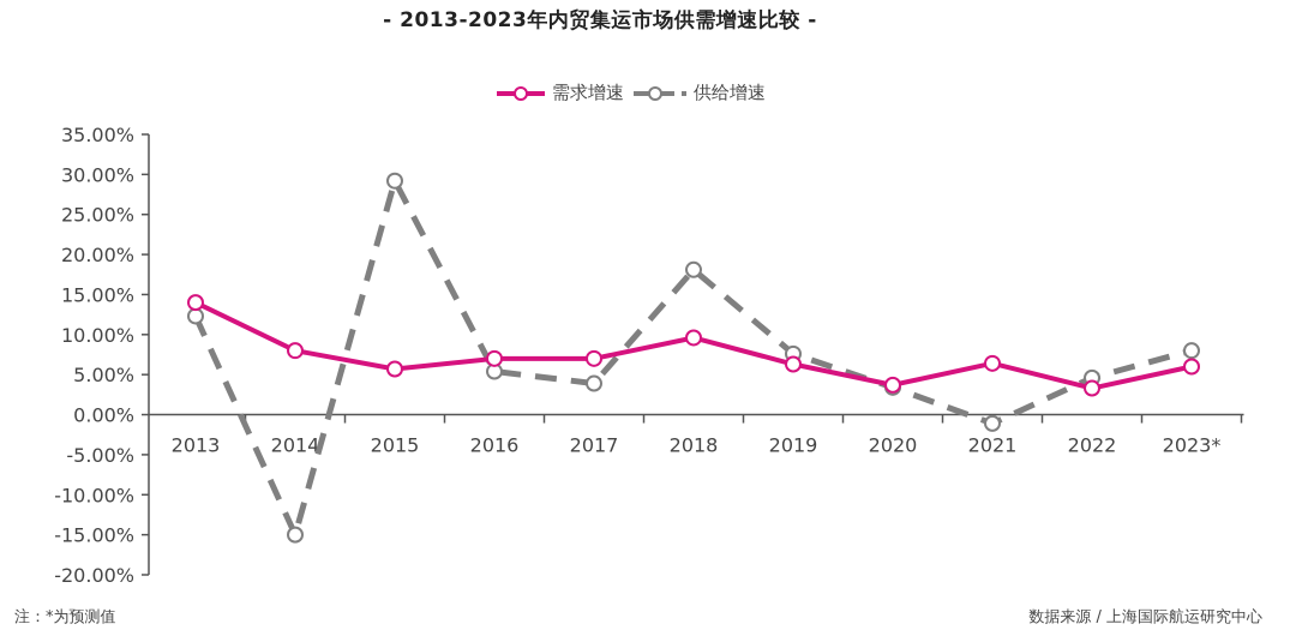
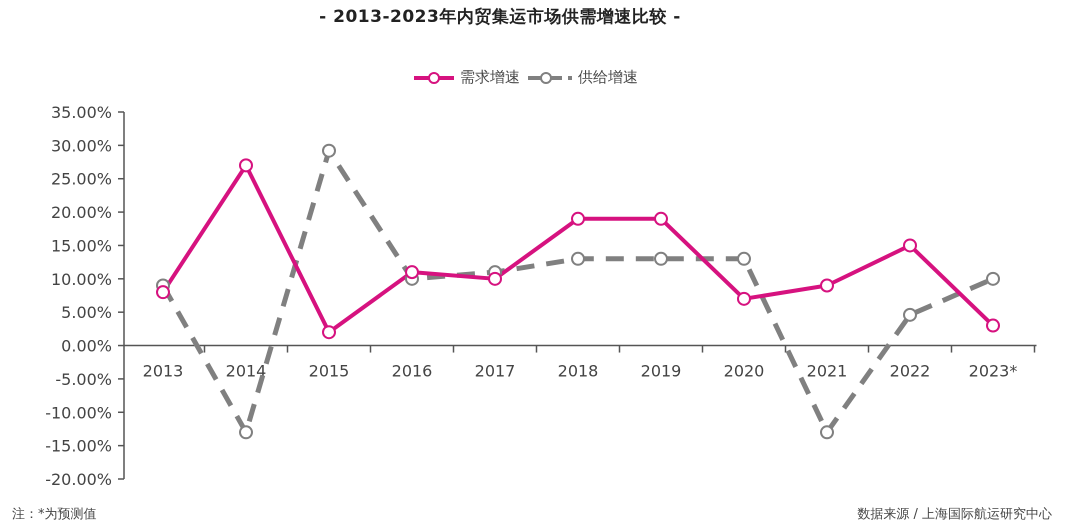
需求增速/2013: 14% -> 8%
供给增速/2013: 12% -> 9%
需求增速/2014: 8% -> 27%
供给增速/2014: -15% -> -13%
需求增速/2015: 6% -> 2%
需求增速/2016: 7% -> 11%
供给增速/2016: 5% -> 10%
需求增速/2017: 7% -> 10%
供给增速/2017: 4% -> 11%
需求增速/2018: 10% -> 19%
供给增速/2018: 18% -> 13%
需求增速/2019: 6% -> 19%
供给增速/2019: 8% -> 13%
需求增速/2020: 4% -> 7%
供给增速/2020: 3% -> 13%
需求增速/2021: 6% -> 9%
供给增速/2021: -1% -> -13%
需求增速/2022: 3% -> 15%
需求增速/2023*: 6% -> 3%
供给增速/2023*: 8% -> 10%
